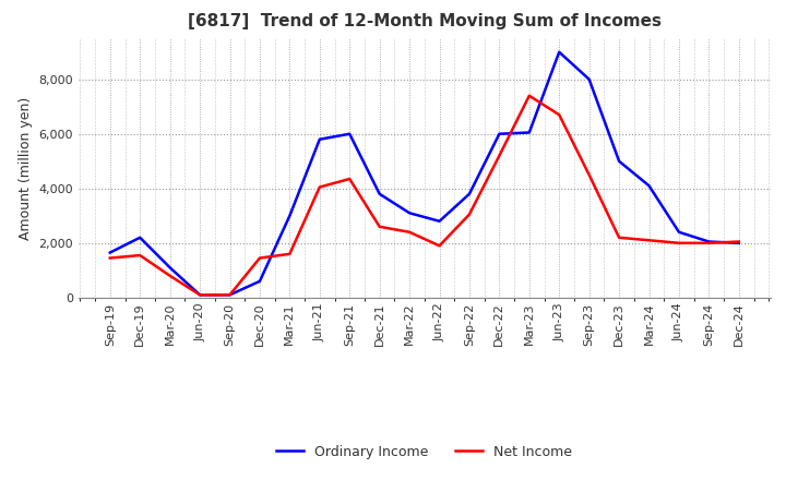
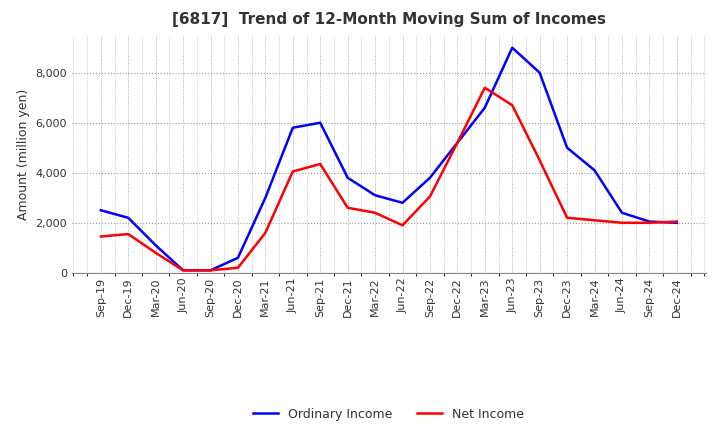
Ordinary Income/Sep-19: 1,650 -> 2,500
Net Income/Dec-20: 1,450 -> 200
Ordinary Income/Dec-22: 6,000 -> 5,200
Ordinary Income/Mar-23: 6,050 -> 6,600
